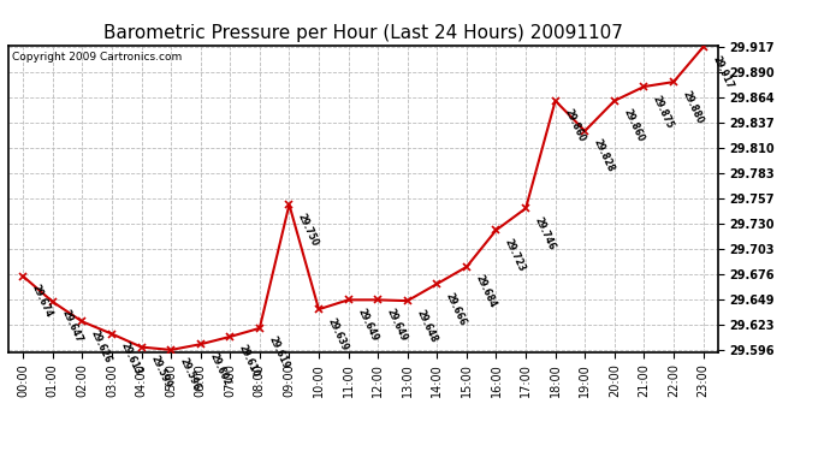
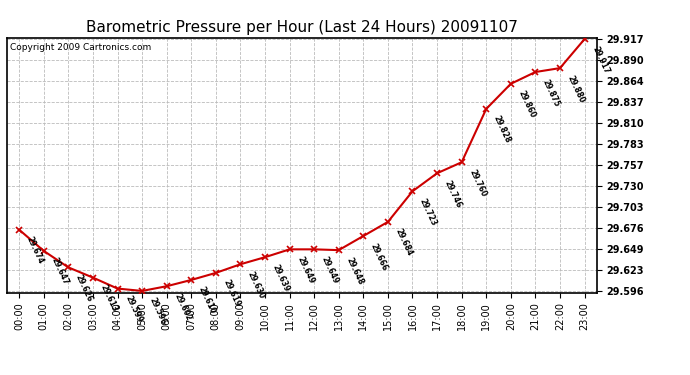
09:00: 29.750 -> 29.630
18:00: 29.860 -> 29.760
